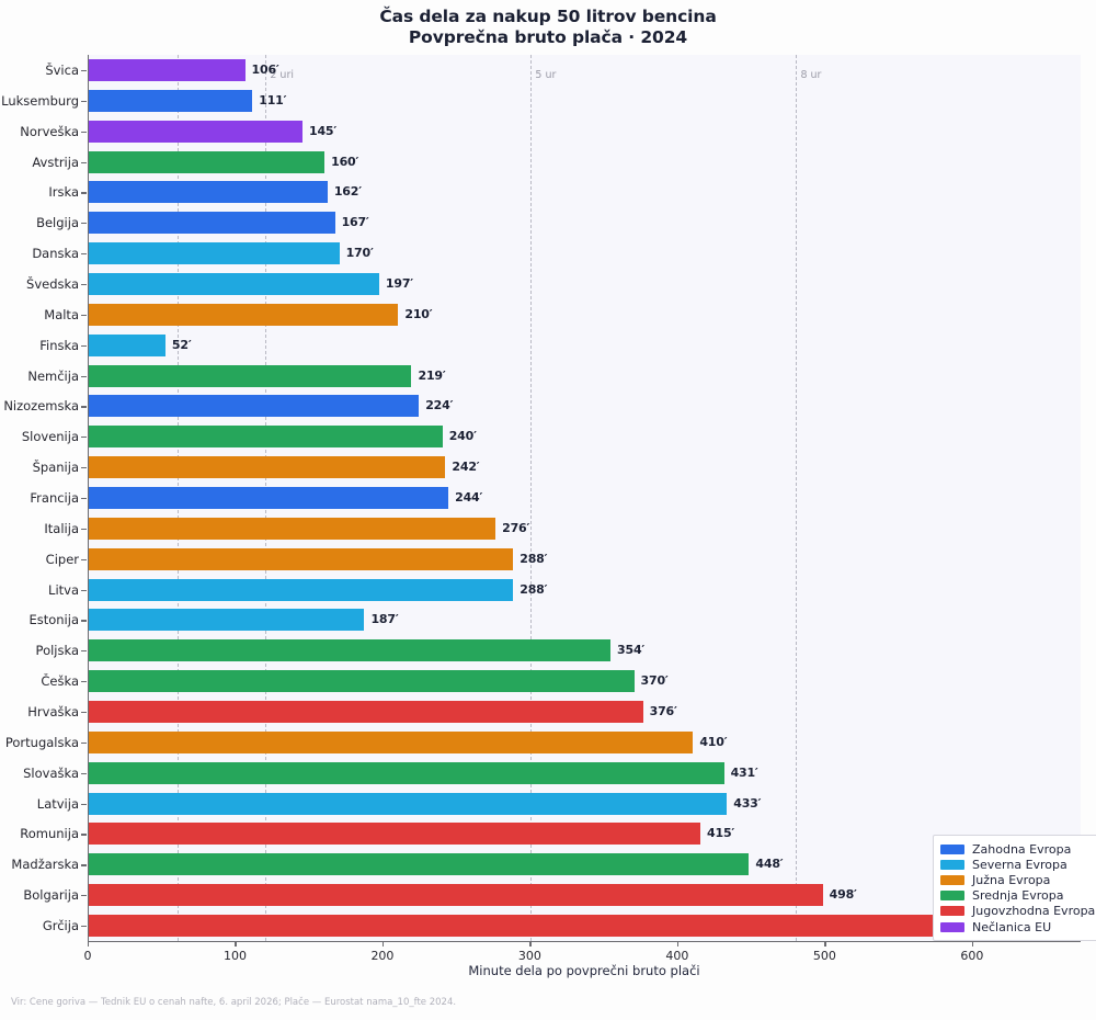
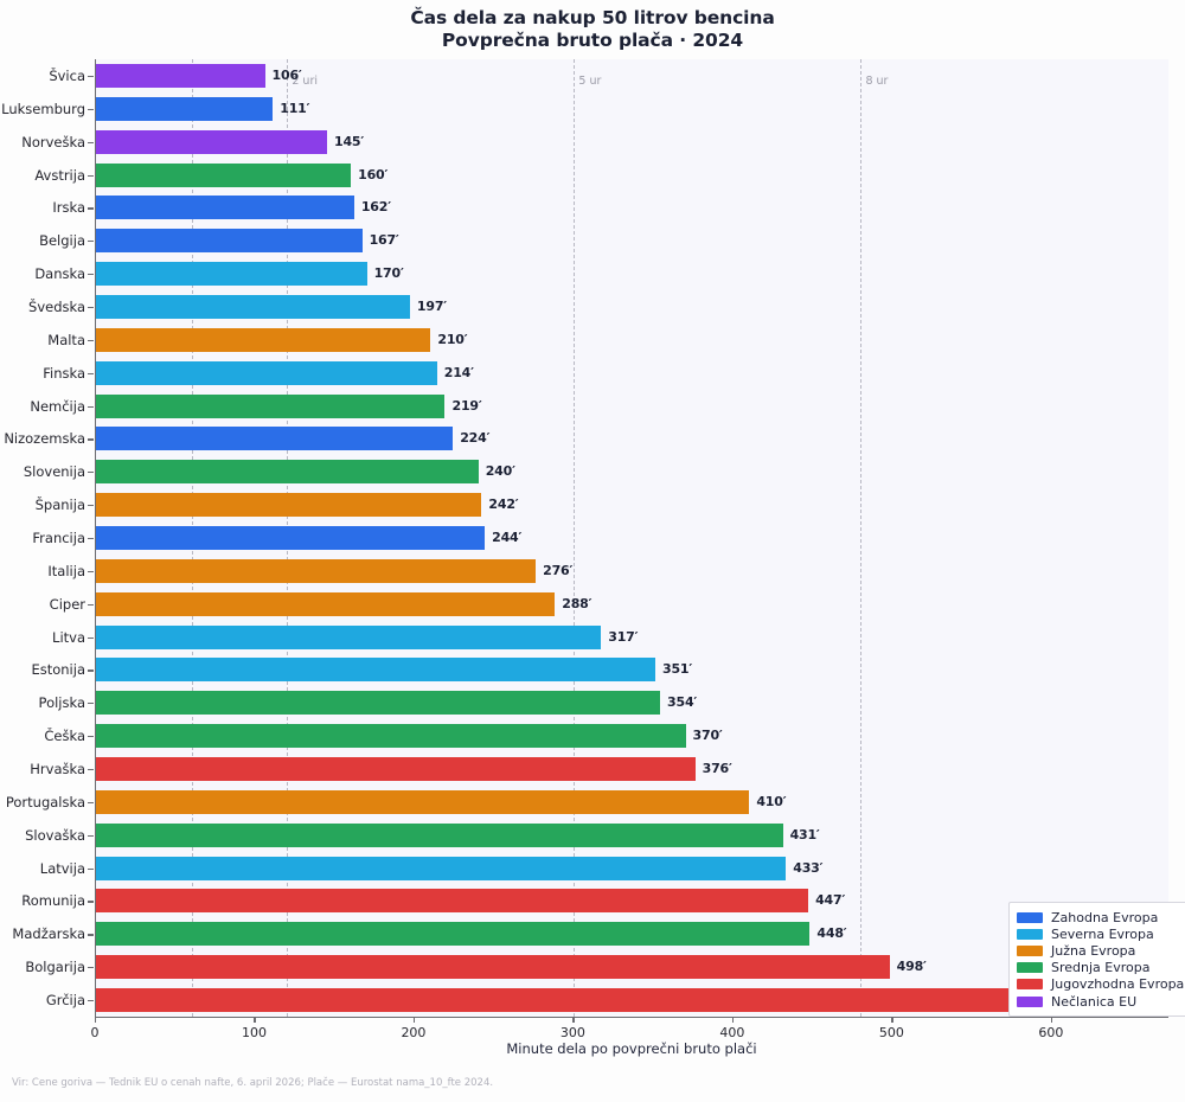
Finska: 52 -> 214
Litva: 288 -> 317
Estonija: 187 -> 351
Romunija: 415 -> 447
